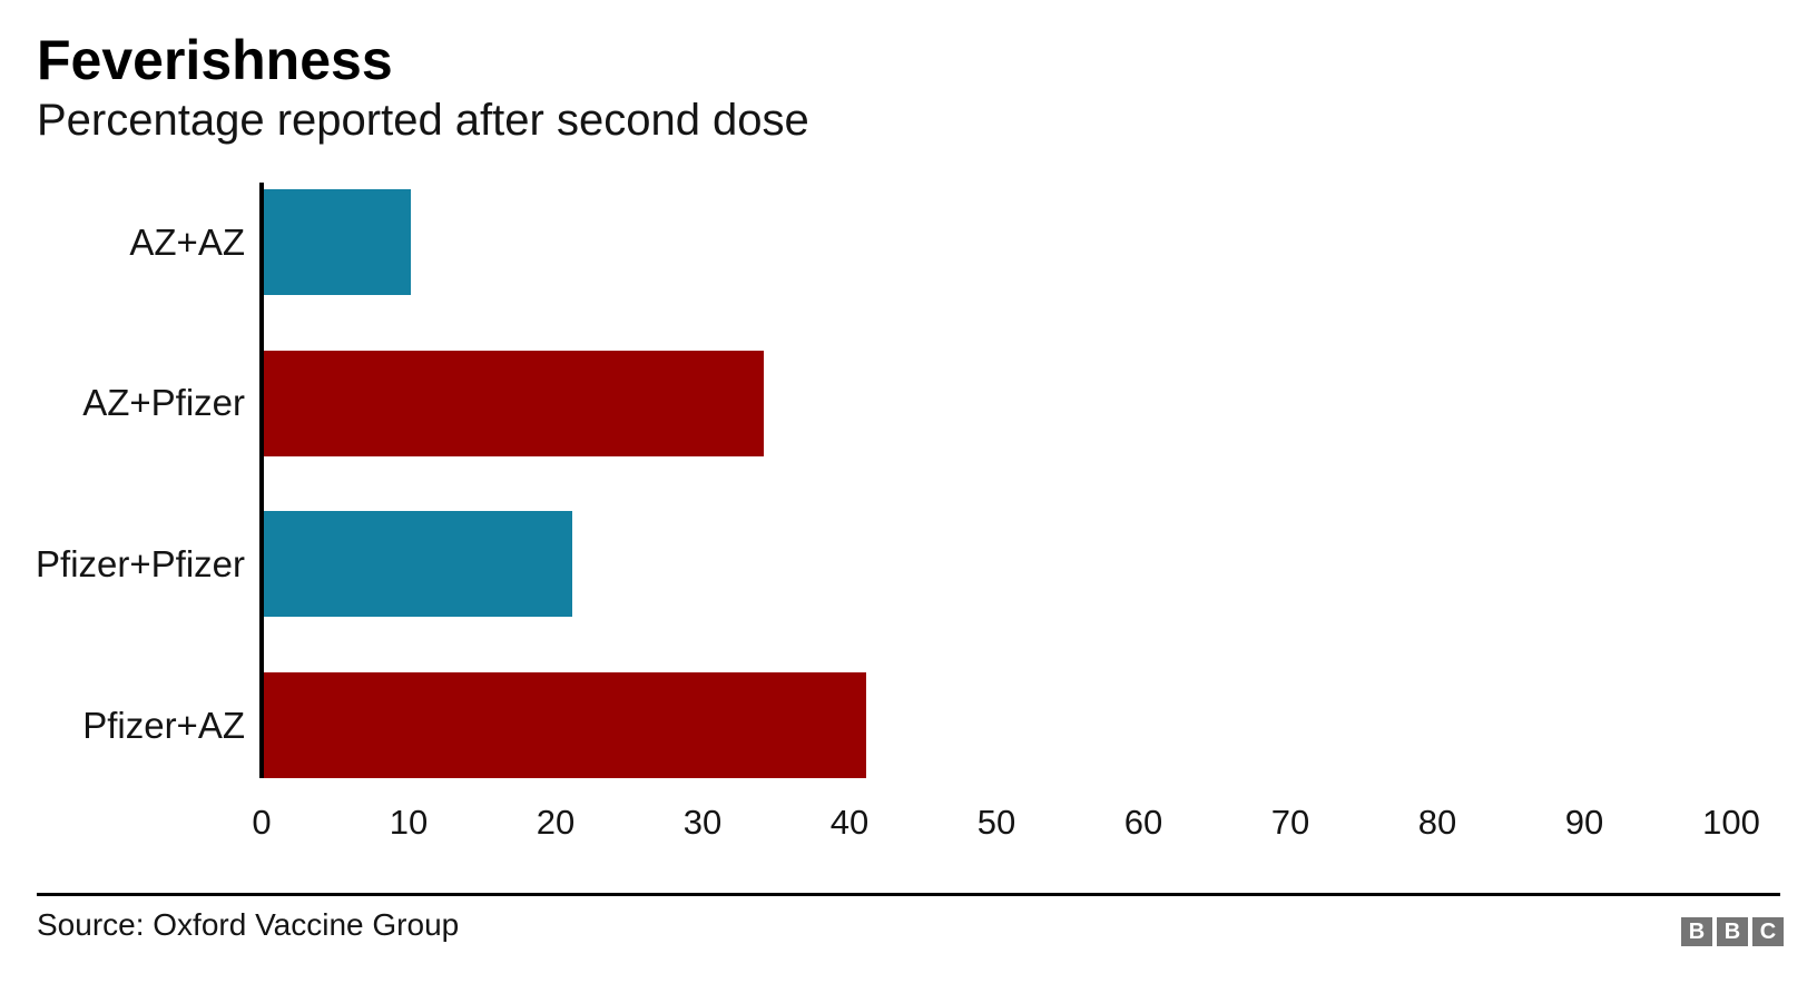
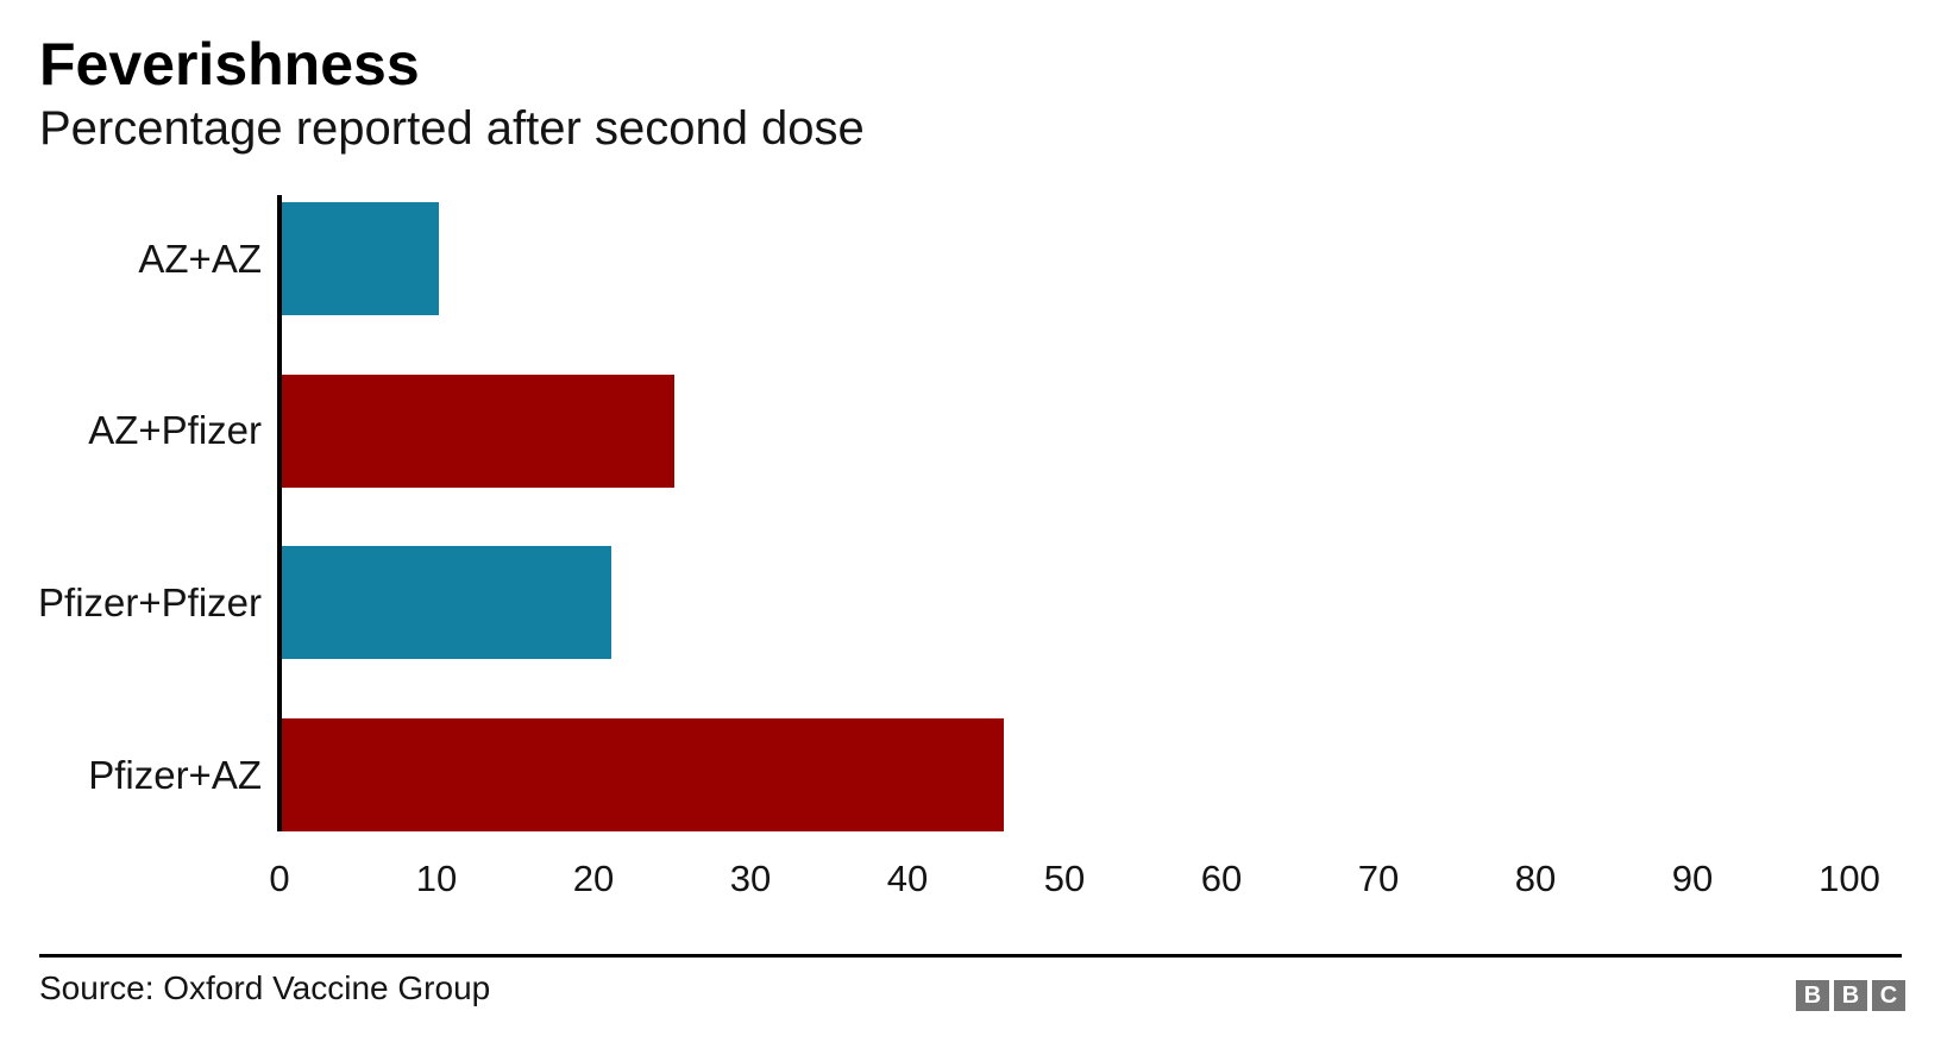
AZ+Pfizer: 34 -> 25
Pfizer+AZ: 41 -> 46
